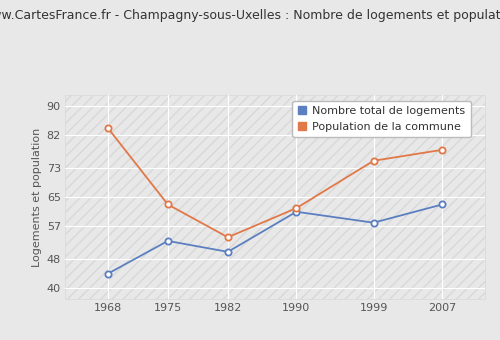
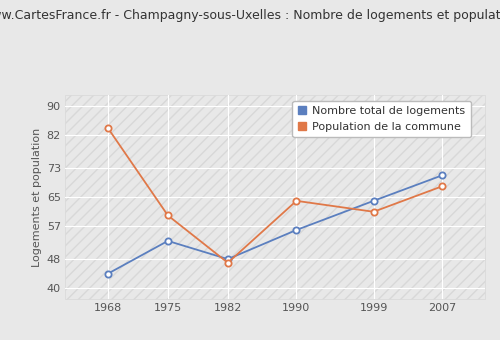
Population de la commune/1975: 63 -> 60
Nombre total de logements/1982: 50 -> 48
Population de la commune/1982: 54 -> 47
Nombre total de logements/1990: 61 -> 56
Population de la commune/1990: 62 -> 64
Nombre total de logements/1999: 58 -> 64
Population de la commune/1999: 75 -> 61
Nombre total de logements/2007: 63 -> 71
Population de la commune/2007: 78 -> 68
